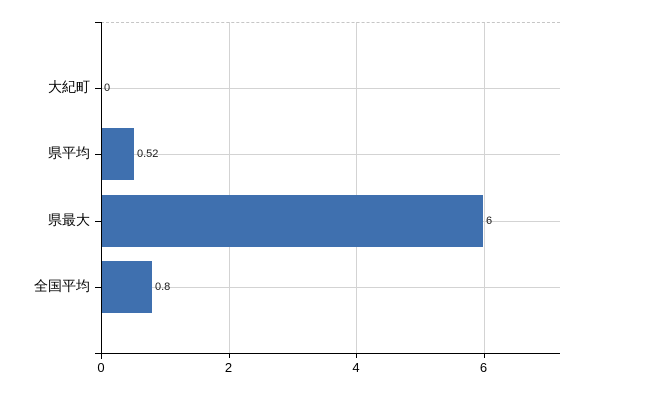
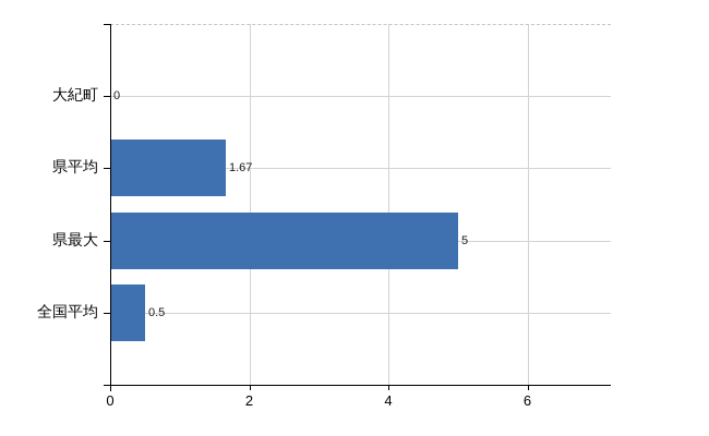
県平均: 0.52 -> 1.67
県最大: 6 -> 5
全国平均: 0.8 -> 0.5
